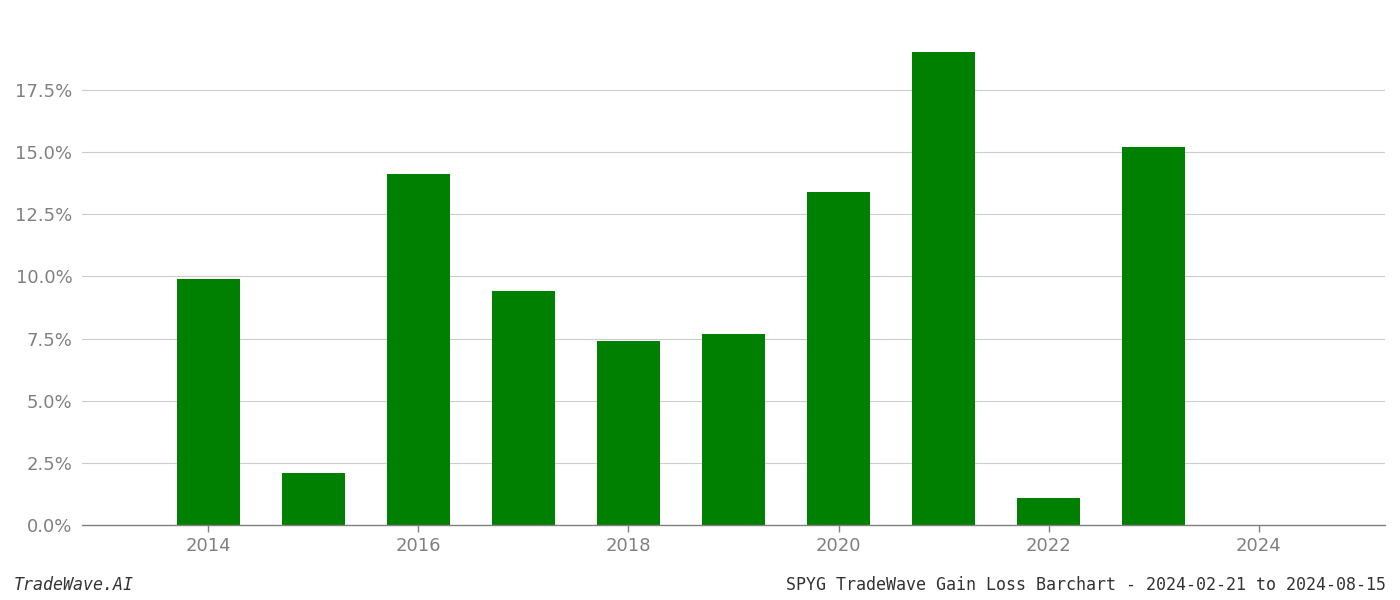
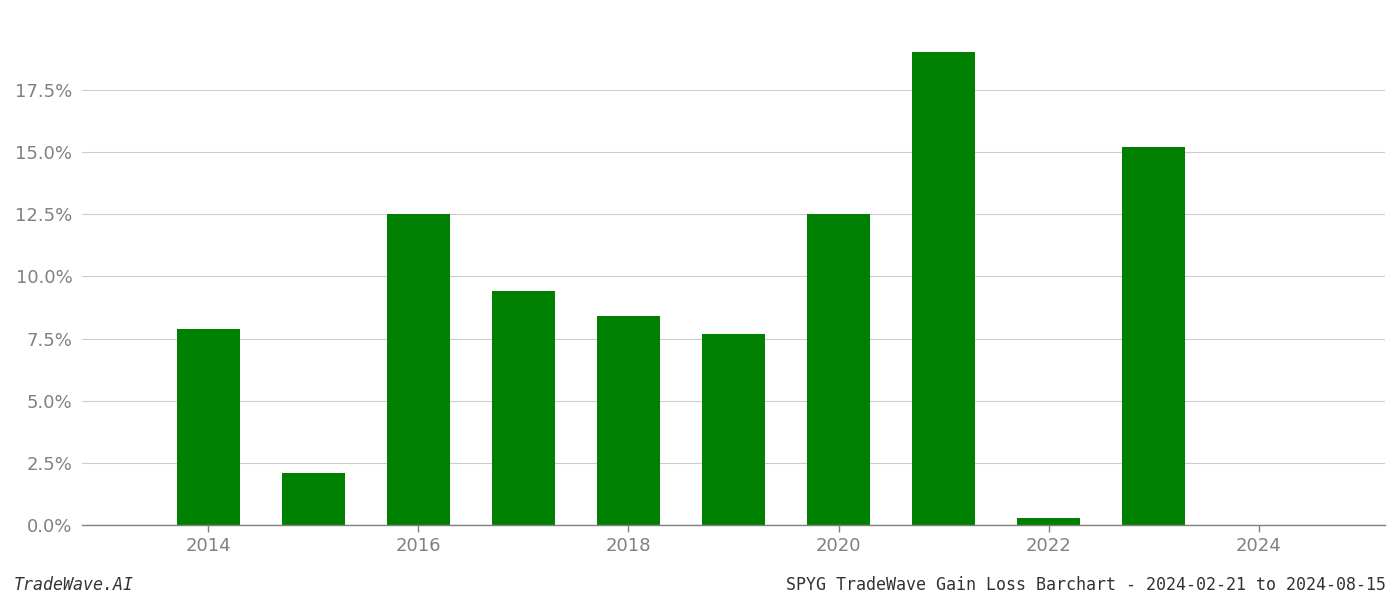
2014: 9.9% -> 7.9%
2016: 14.1% -> 12.5%
2018: 7.4% -> 8.4%
2020: 13.4% -> 12.5%
2022: 1.1% -> 0.3%
